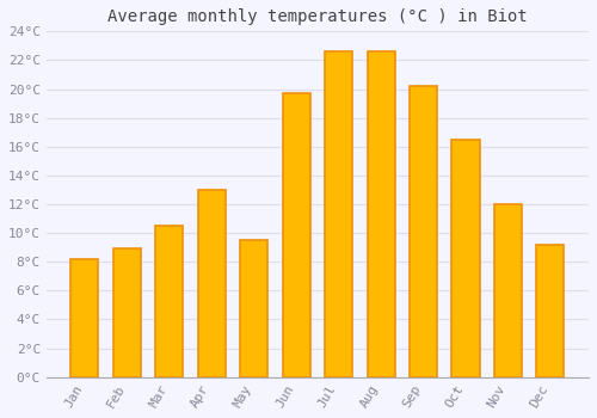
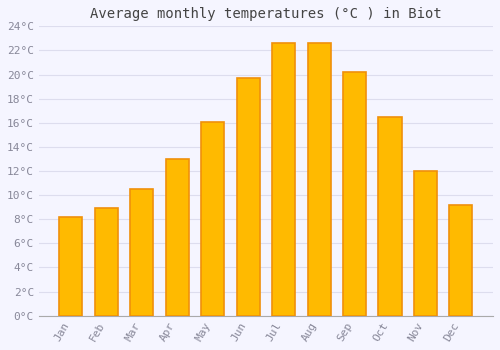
May: 9.5°C -> 16.1°C
